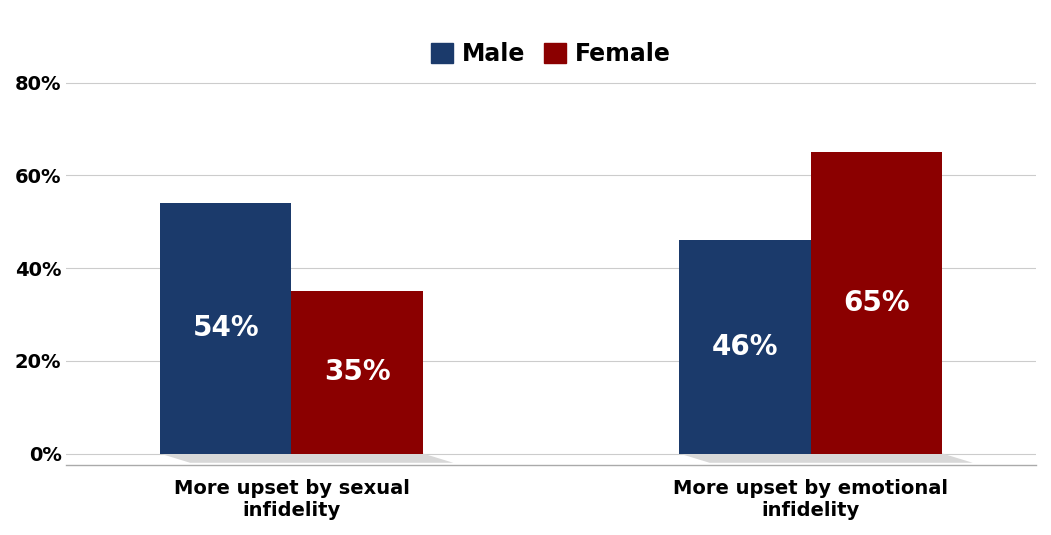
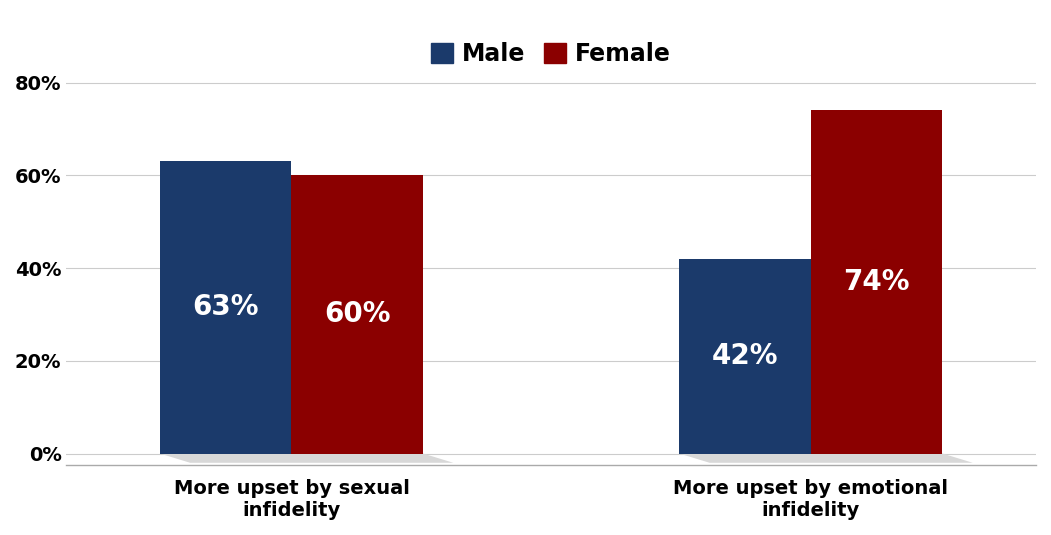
Male/More upset by sexual infidelity: 54% -> 63%
Female/More upset by sexual infidelity: 35% -> 60%
Male/More upset by emotional infidelity: 46% -> 42%
Female/More upset by emotional infidelity: 65% -> 74%
